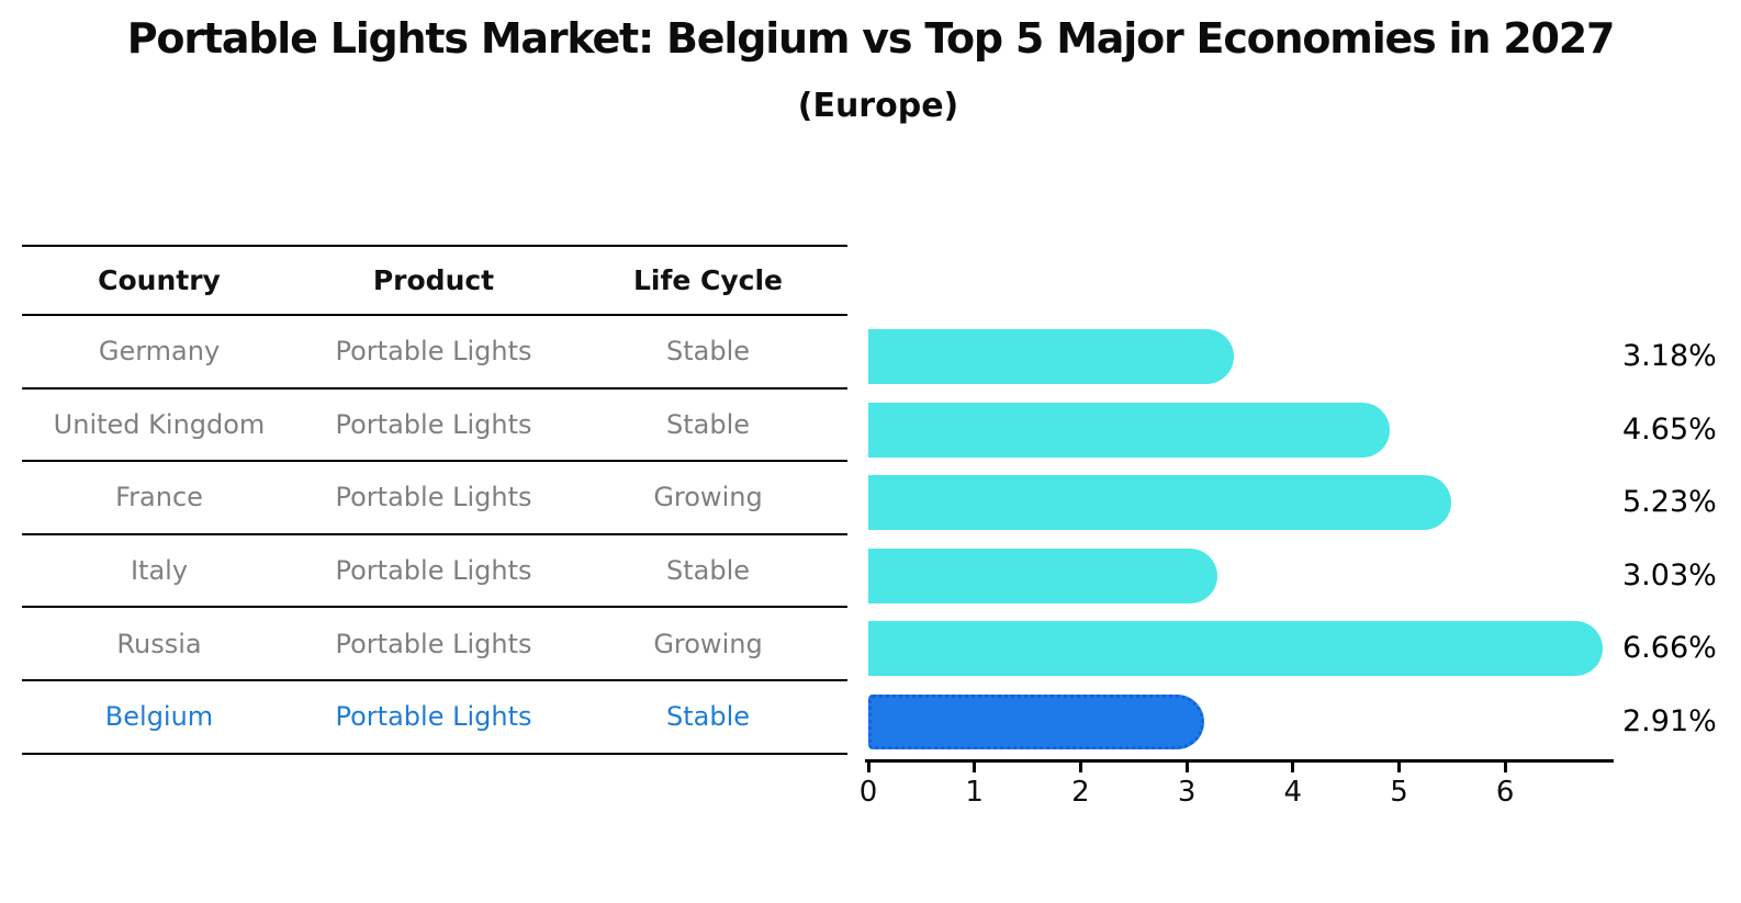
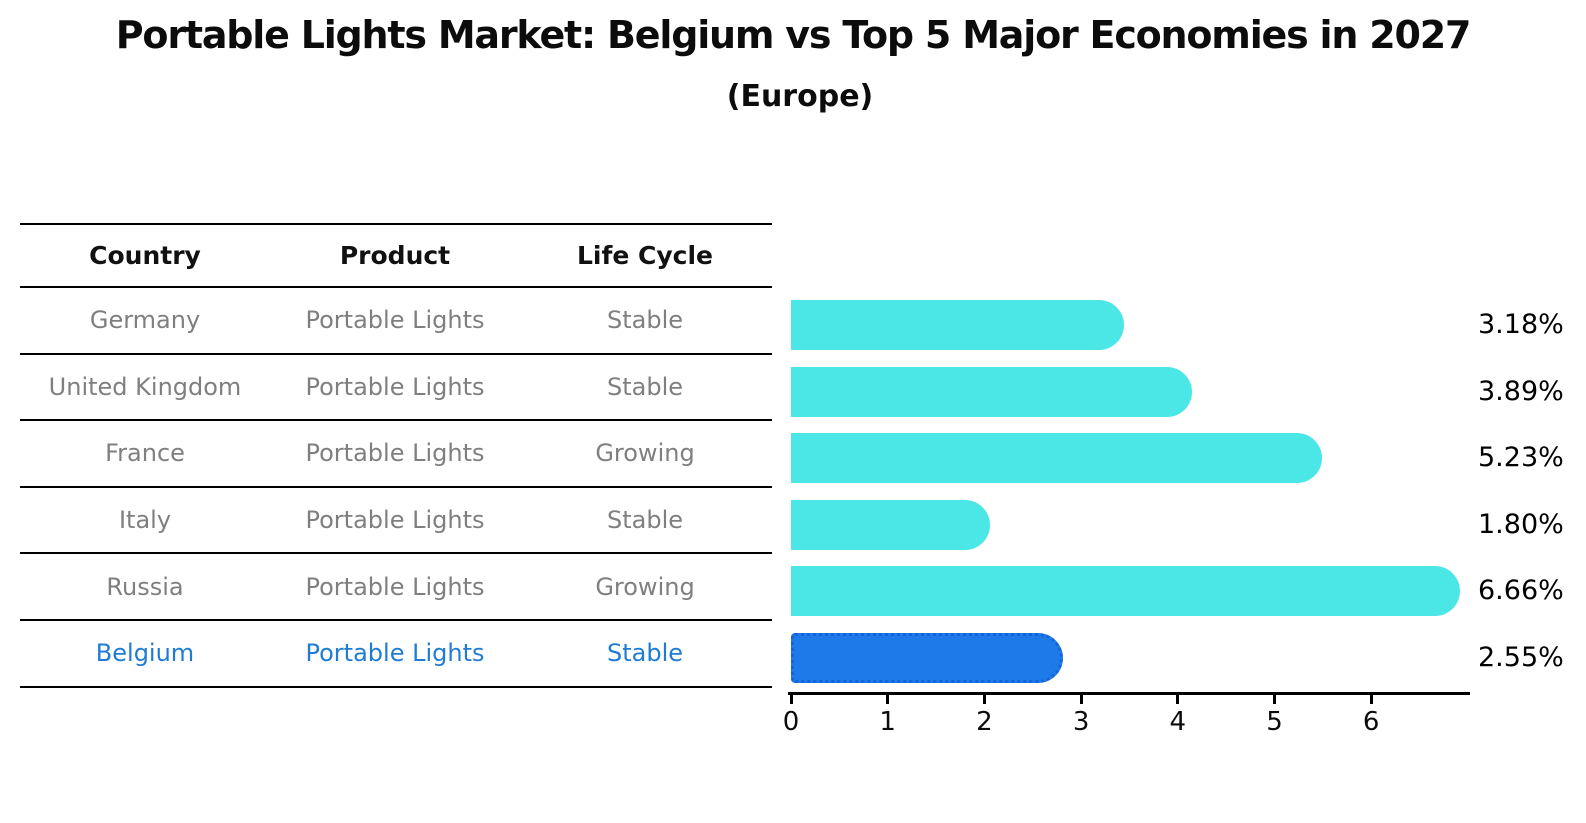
United Kingdom: 4.65% -> 3.89%
Italy: 3.03% -> 1.80%
Belgium: 2.91% -> 2.55%
